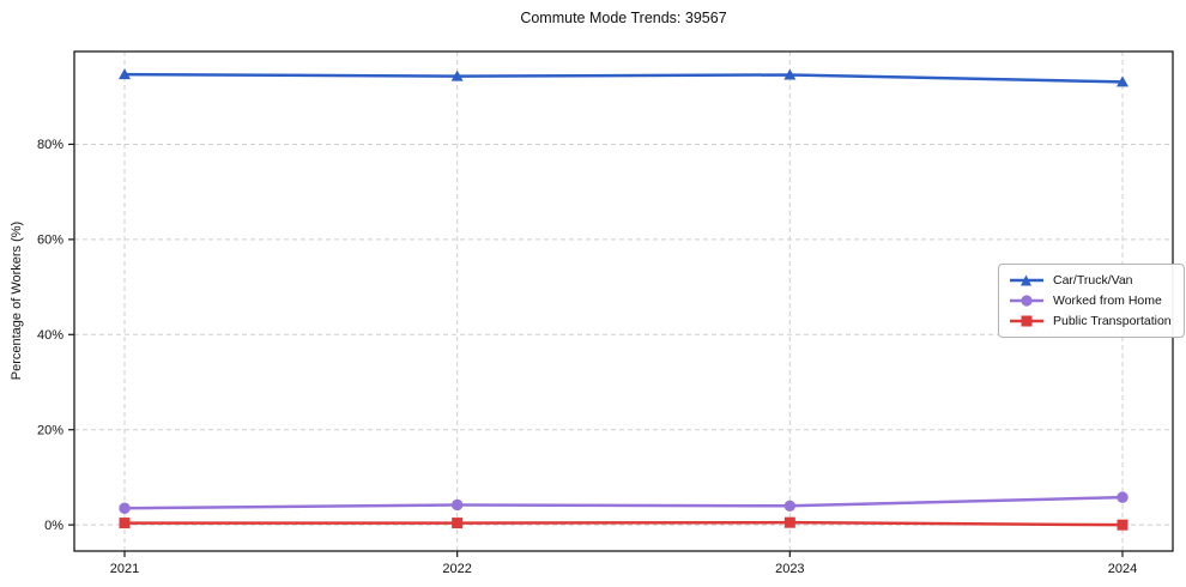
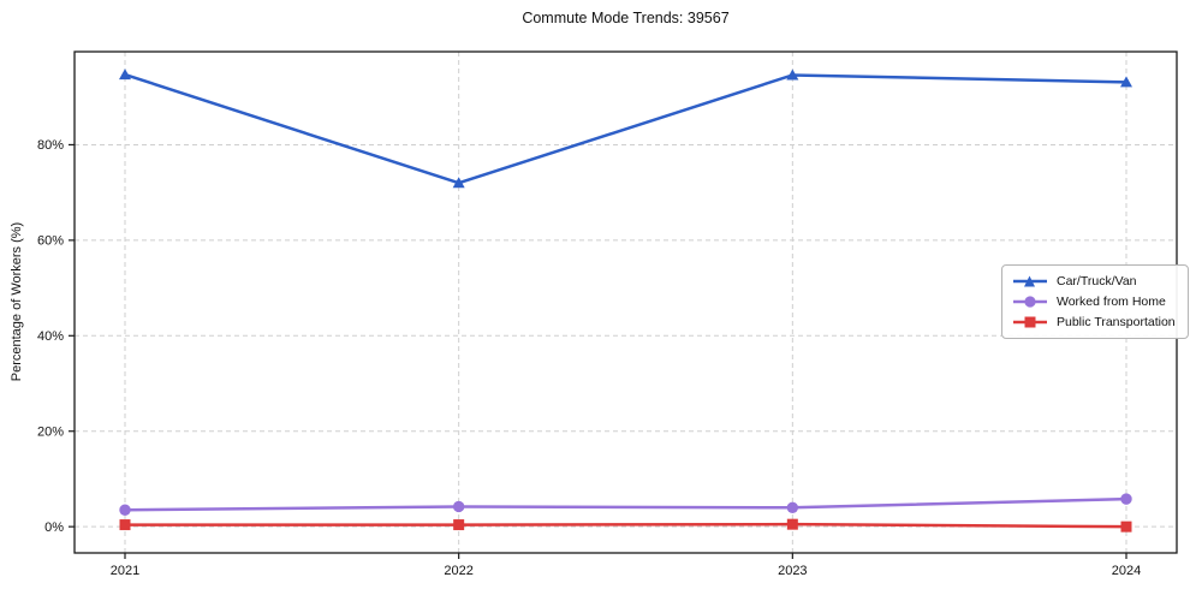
Car/Truck/Van/2022: 94% -> 72%
